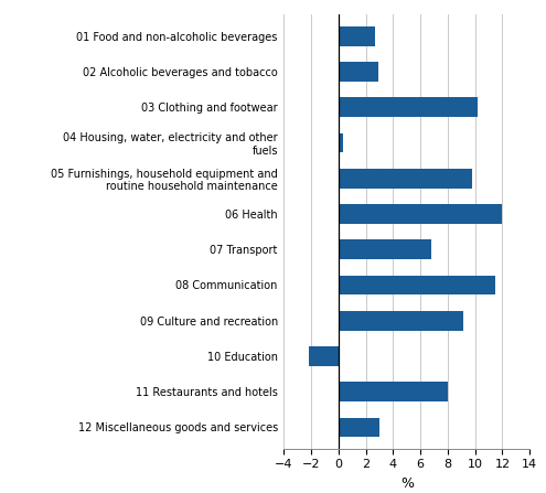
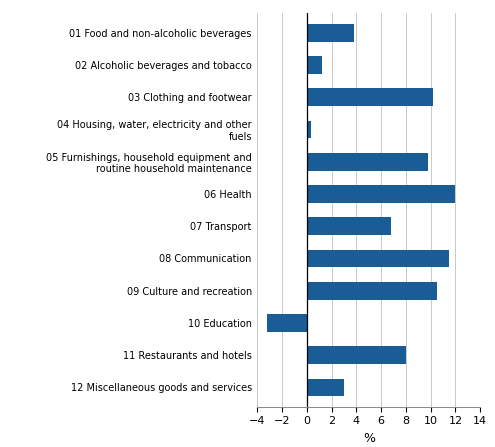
01 Food and non-alcoholic beverages: 2.7 -> 3.8
02 Alcoholic beverages and tobacco: 2.9 -> 1.2
09 Culture and recreation: 9.1 -> 10.5
10 Education: -2.2 -> -3.2
